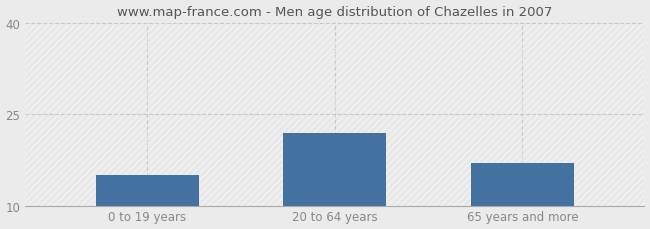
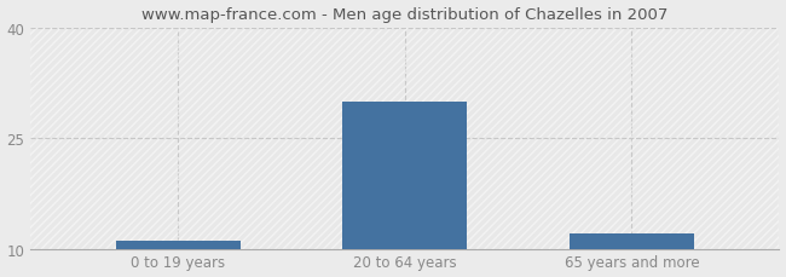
0 to 19 years: 15 -> 11
20 to 64 years: 22 -> 30
65 years and more: 17 -> 12
